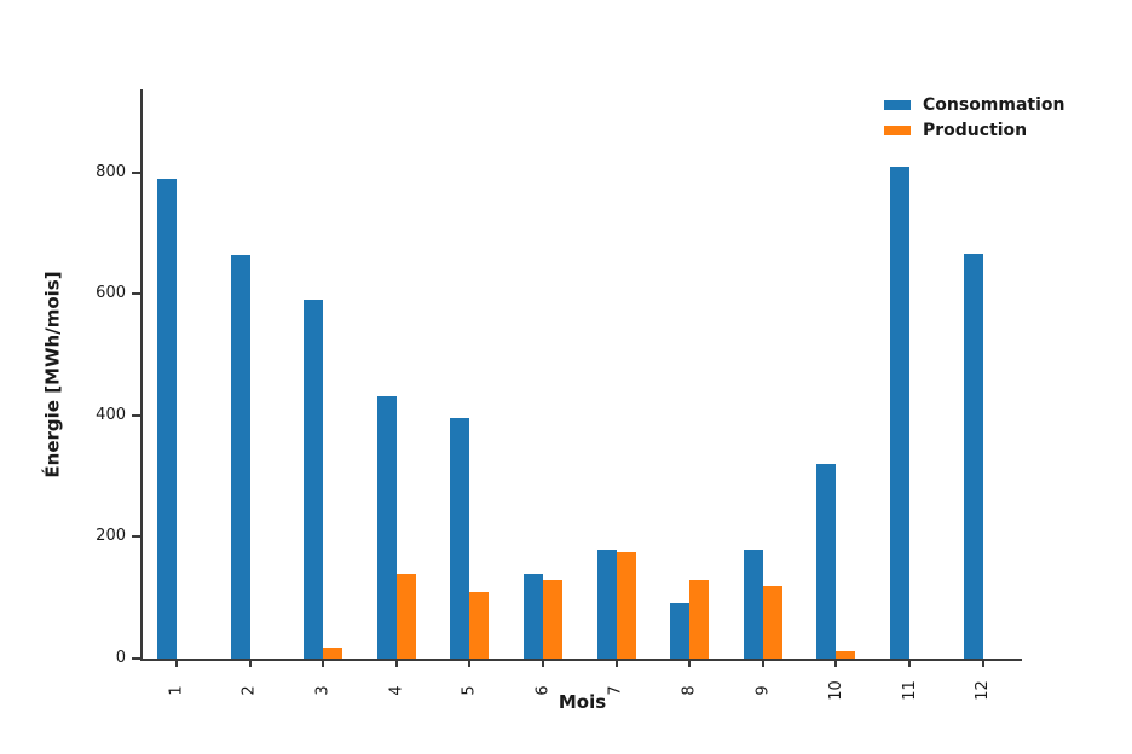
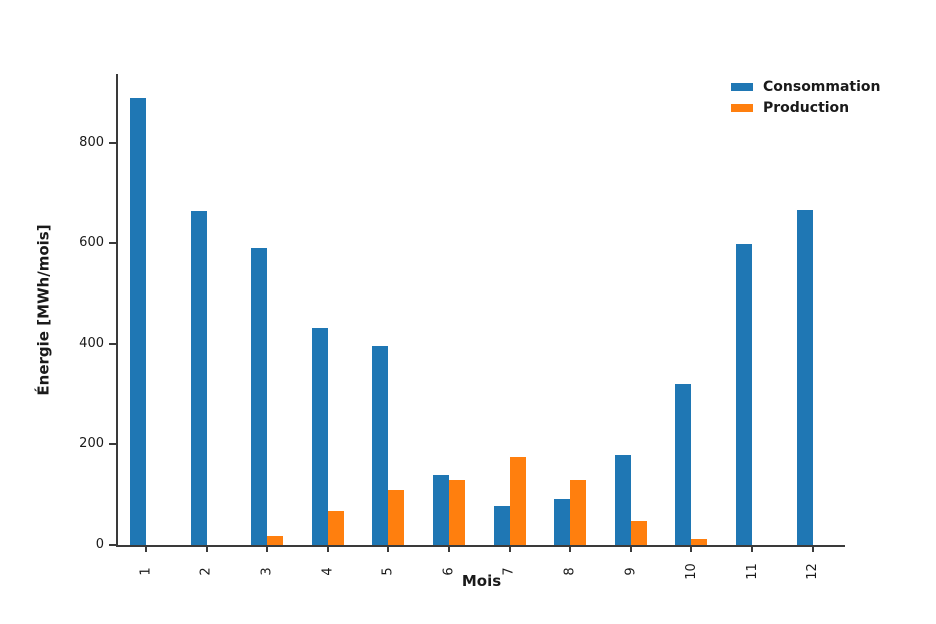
Consommation/1: 790 -> 890
Production/4: 140 -> 70
Consommation/7: 180 -> 80
Production/9: 120 -> 50
Consommation/11: 810 -> 600
